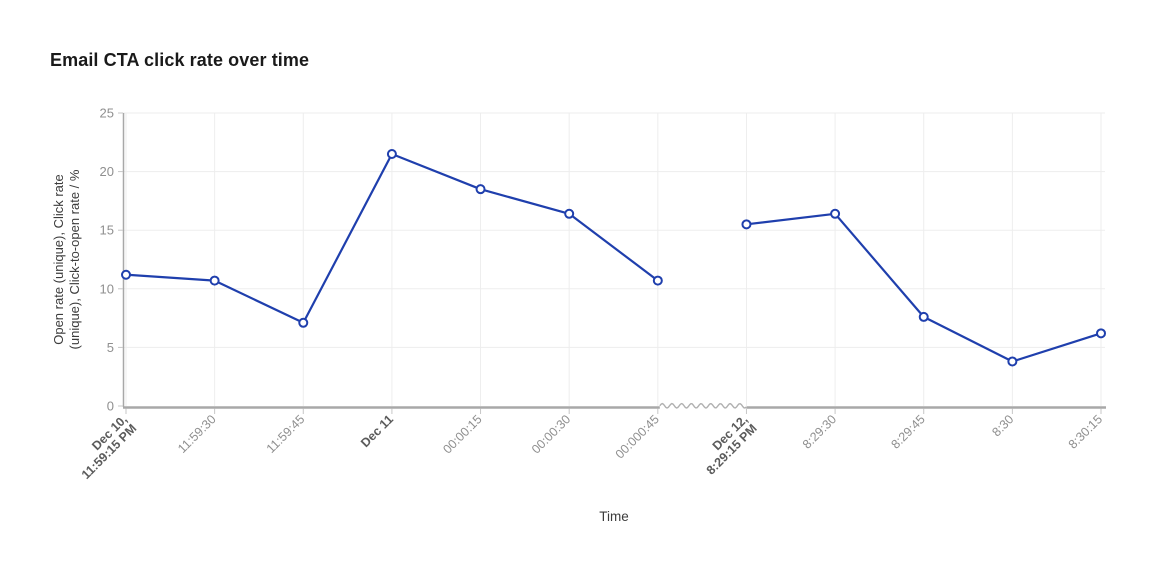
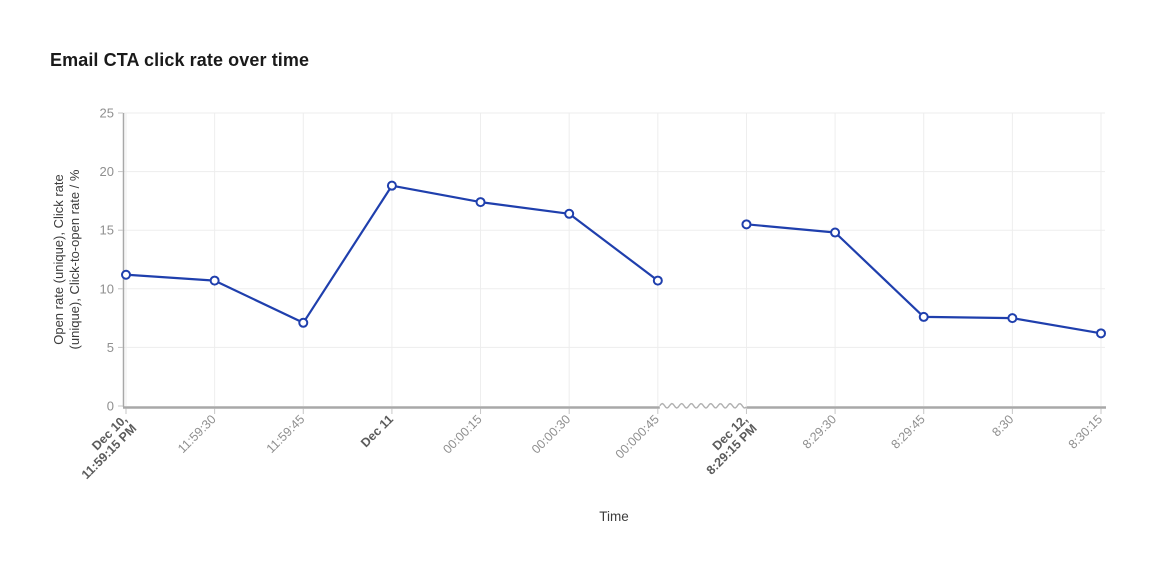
Dec 11: 21.5 -> 18.8
00:00:15: 18.5 -> 17.4
8:29:30: 16.4 -> 14.8
8:30: 3.8 -> 7.5
